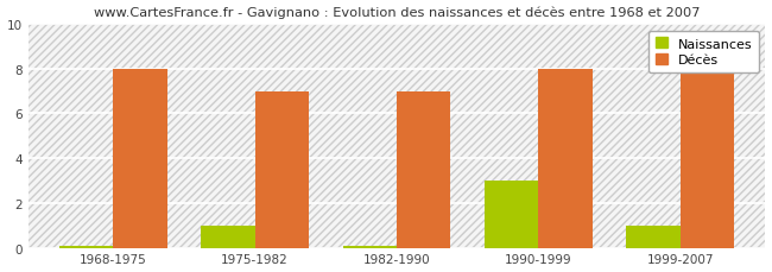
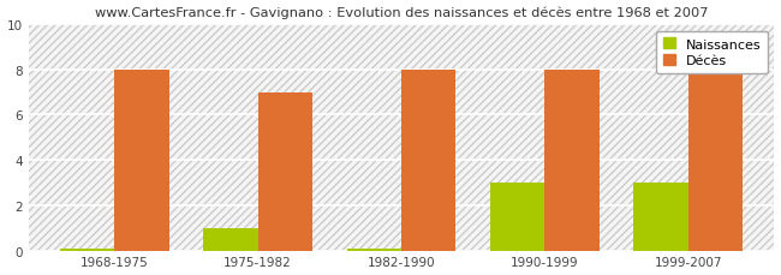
Décès/1982-1990: 7 -> 8
Naissances/1999-2007: 1.0 -> 3.0
